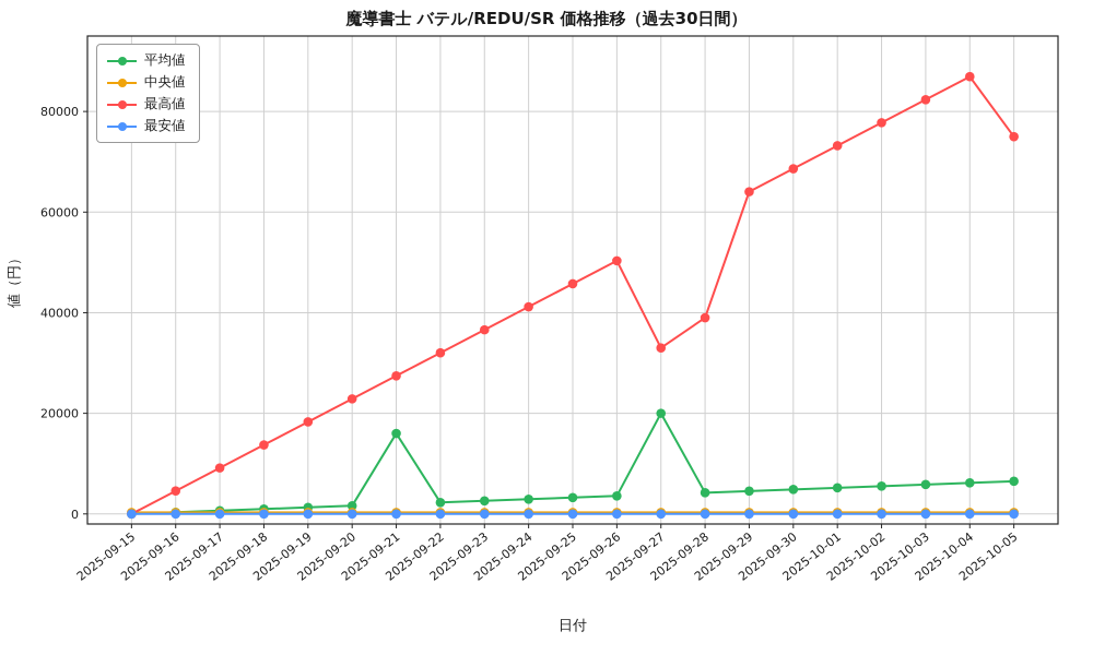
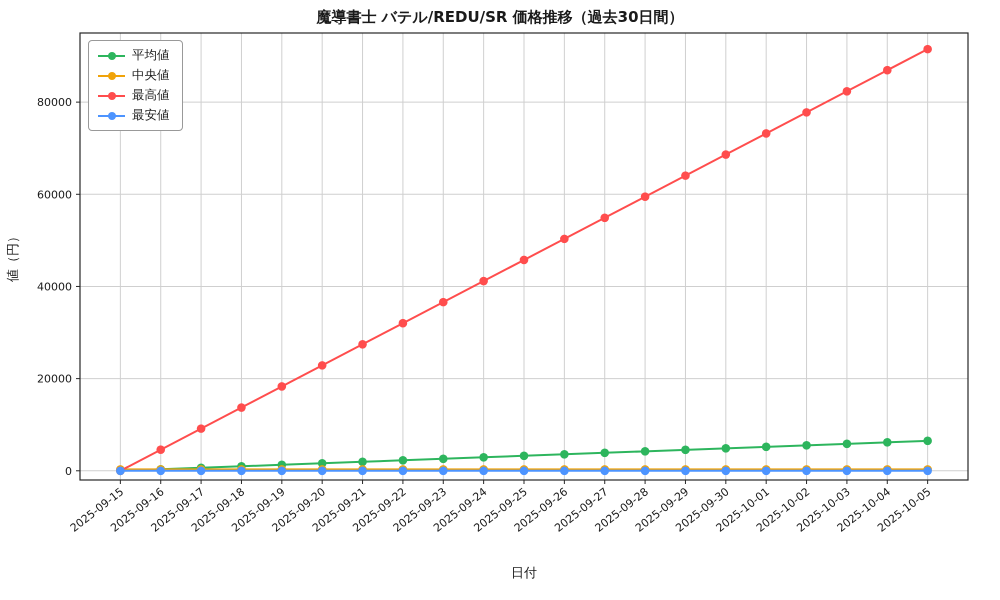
平均値/2025-09-21: 16000 -> 2000
平均値/2025-09-27: 20000 -> 4000
最高値/2025-09-27: 33000 -> 55000
最高値/2025-09-28: 39000 -> 59000
最高値/2025-10-05: 75000 -> 92000
